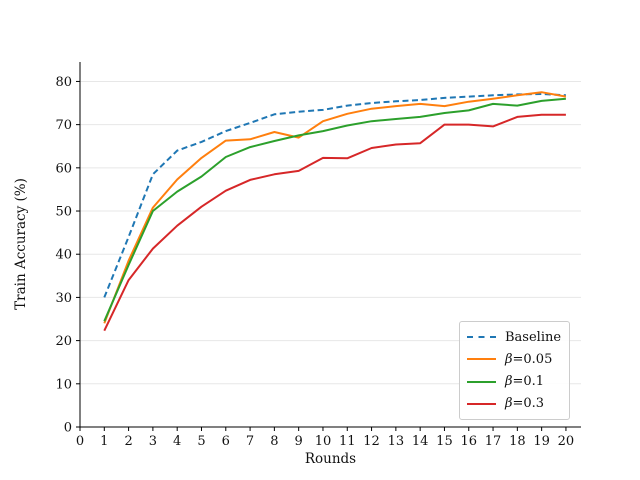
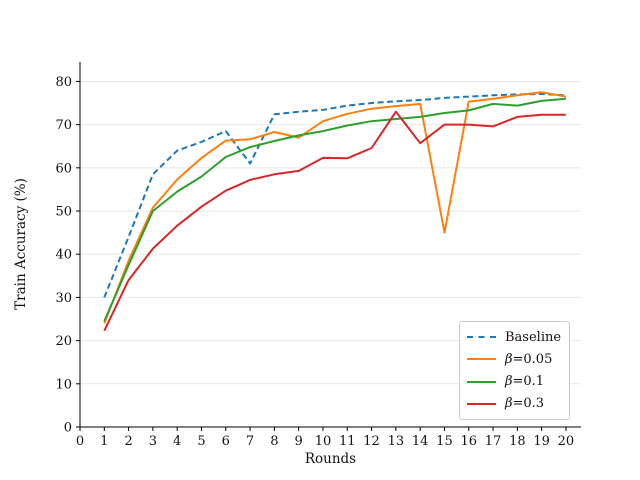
Baseline/7: 70 -> 61
β=0.3/13: 65 -> 73
β=0.05/15: 74 -> 45
